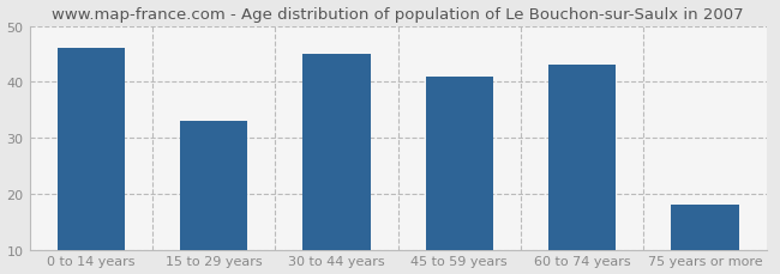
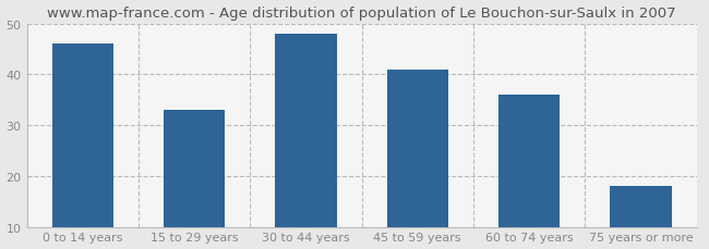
30 to 44 years: 45 -> 48
60 to 74 years: 43 -> 36
